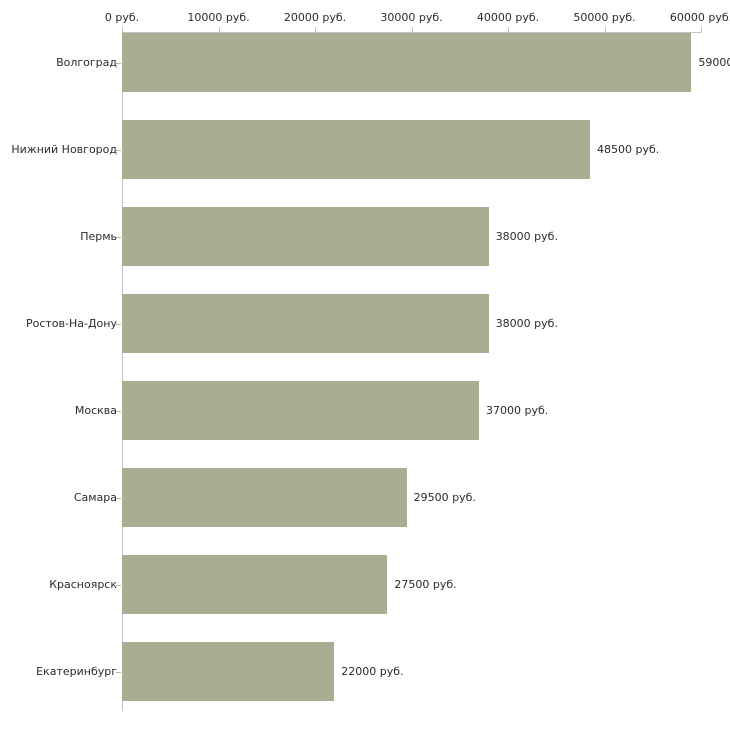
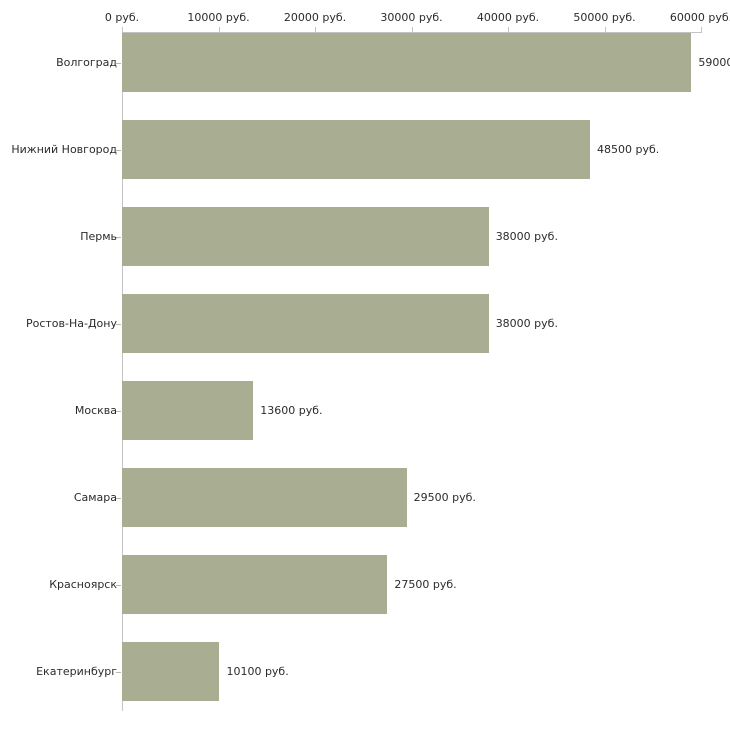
Москва: 37000 -> 13600
Екатеринбург: 22000 -> 10100
